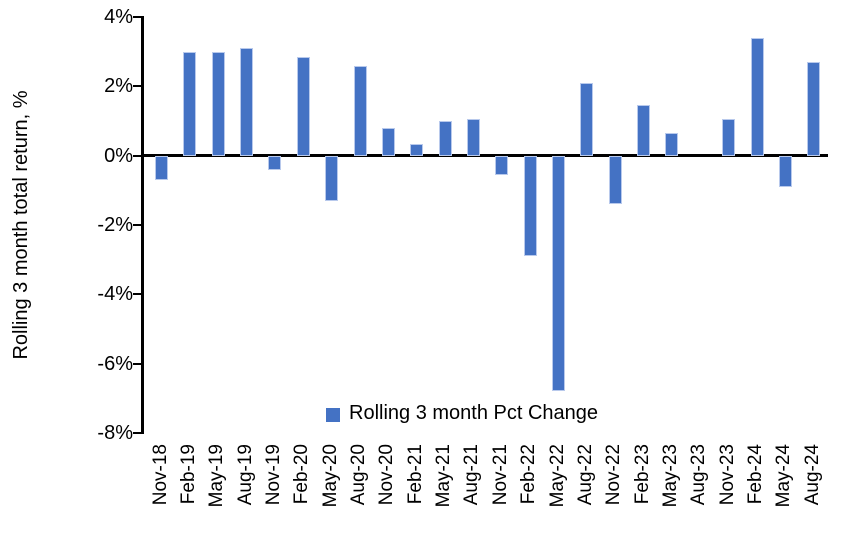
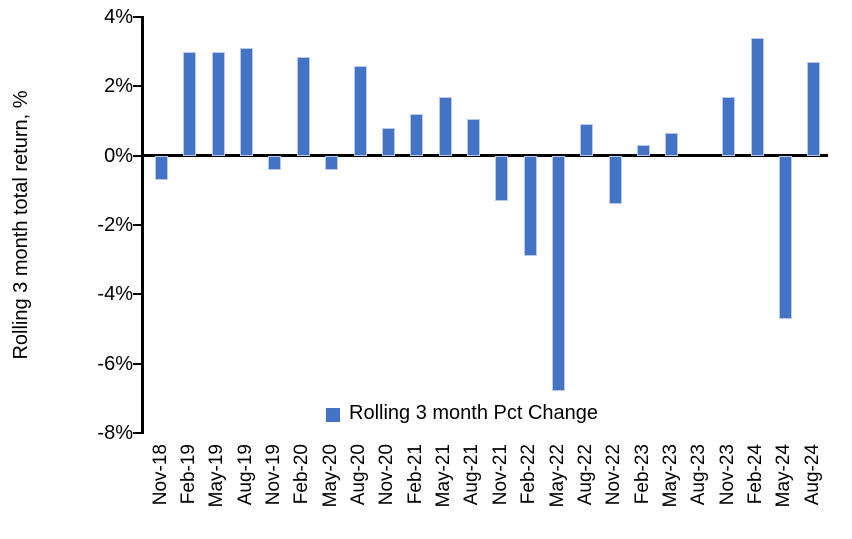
May-20: -1.3% -> -0.4%
Feb-21: 0.3% -> 1.2%
May-21: 1.0% -> 1.7%
Nov-21: -0.6% -> -1.3%
Aug-22: 2.1% -> 0.9%
Feb-23: 1.4% -> 0.3%
Nov-23: 1.1% -> 1.7%
May-24: -0.9% -> -4.7%
